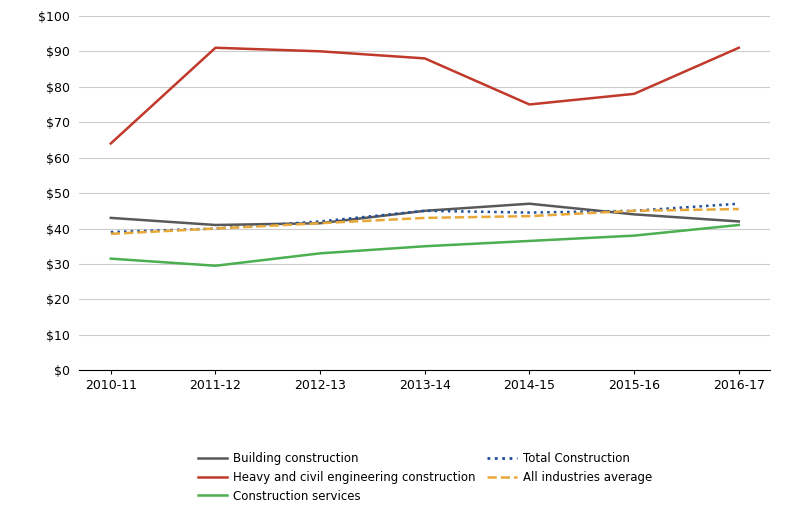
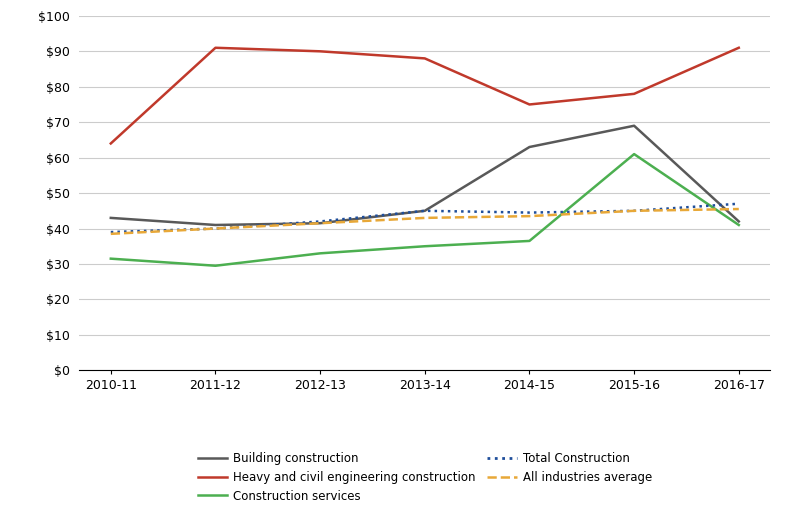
Building construction/2014-15: $47.0 -> $63.0
Building construction/2015-16: $44.0 -> $69.0
Construction services/2015-16: $38.0 -> $61.0
